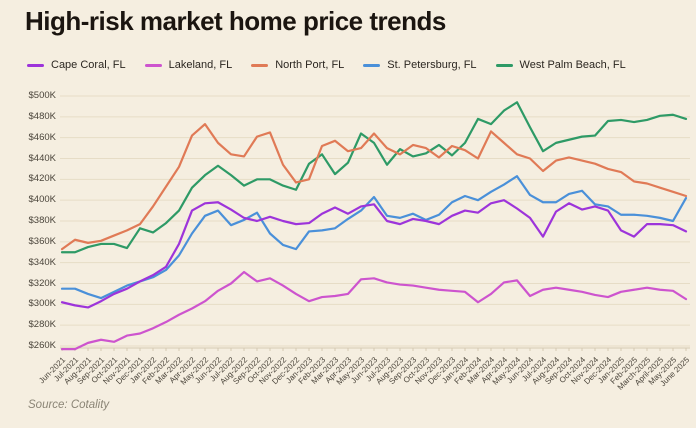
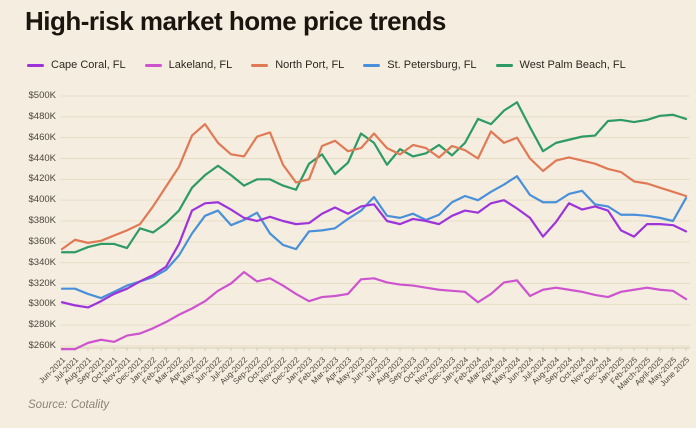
North Port, FL/May-2024: $444K -> $460K
Cape Coral, FL/Aug-2024: $389K -> $379K
